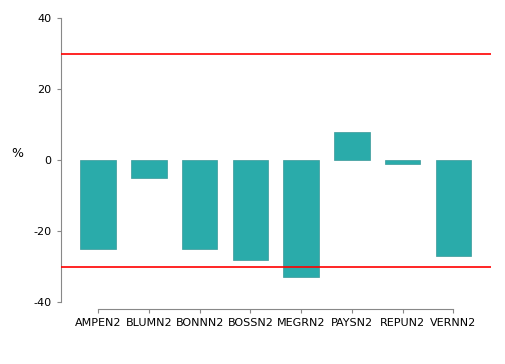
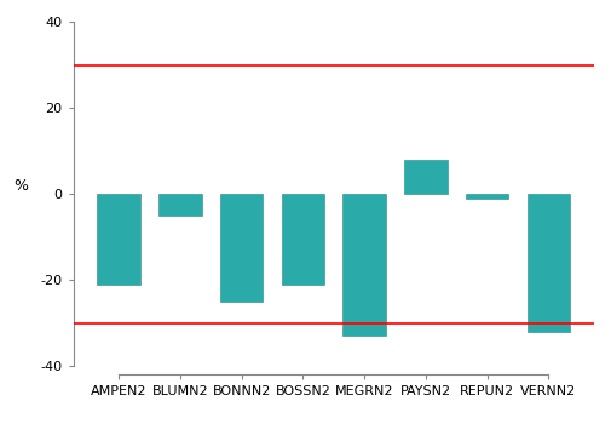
AMPEN2: -25 -> -21
BOSSN2: -28 -> -21
VERNN2: -27 -> -32
